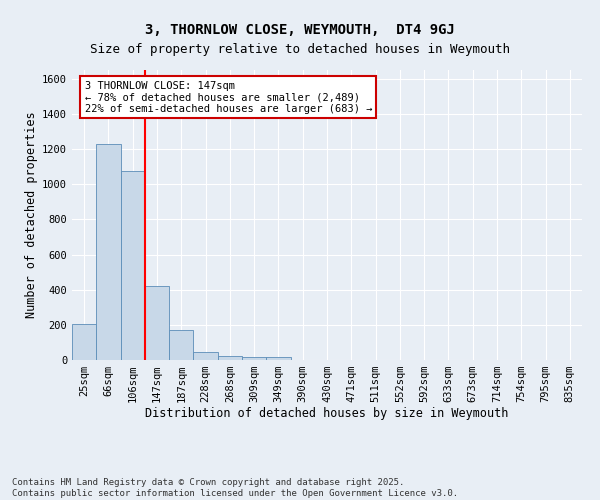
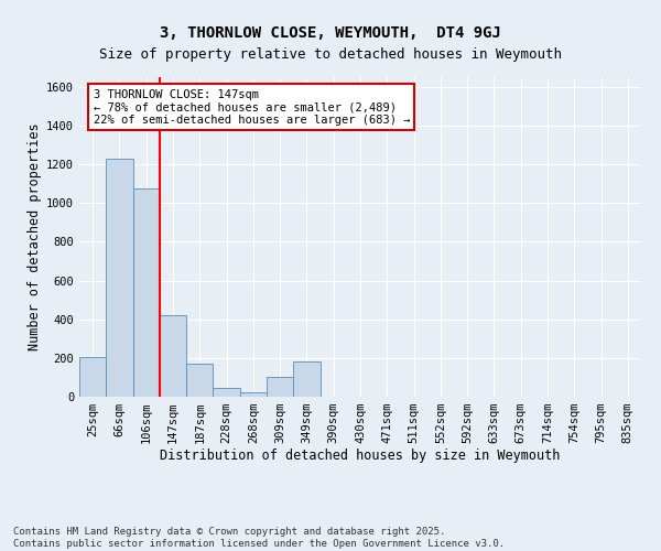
309sqm: 20 -> 100
349sqm: 20 -> 180
